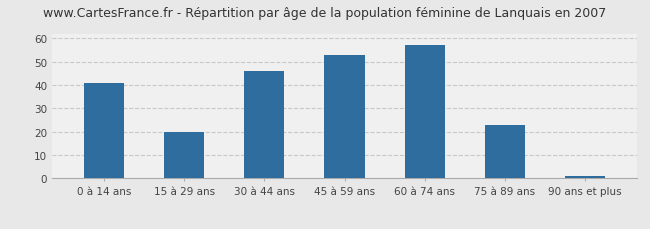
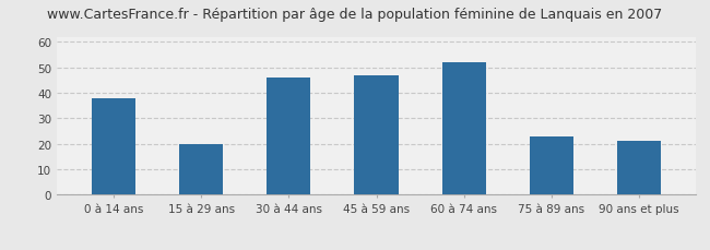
0 à 14 ans: 41 -> 38
45 à 59 ans: 53 -> 47
60 à 74 ans: 57 -> 52
90 ans et plus: 1 -> 21
